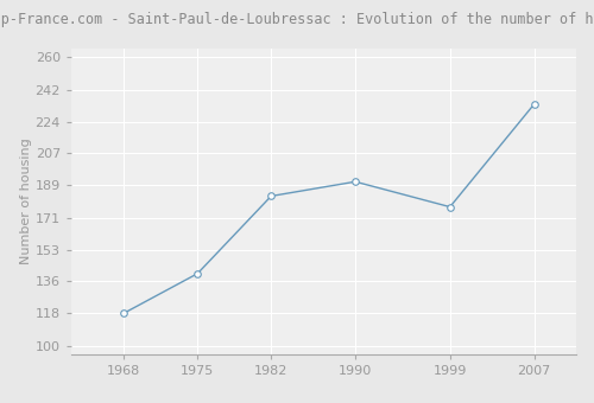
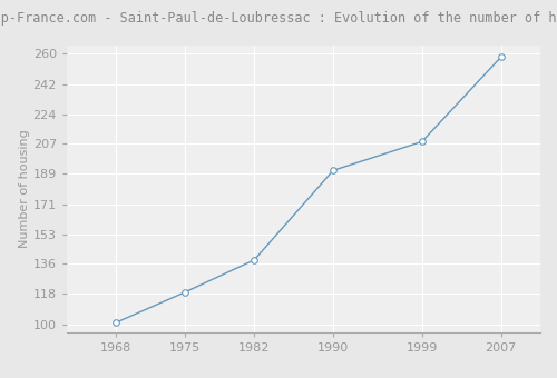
1968: 118 -> 101
1975: 140 -> 119
1982: 183 -> 138
1999: 177 -> 208
2007: 234 -> 258
